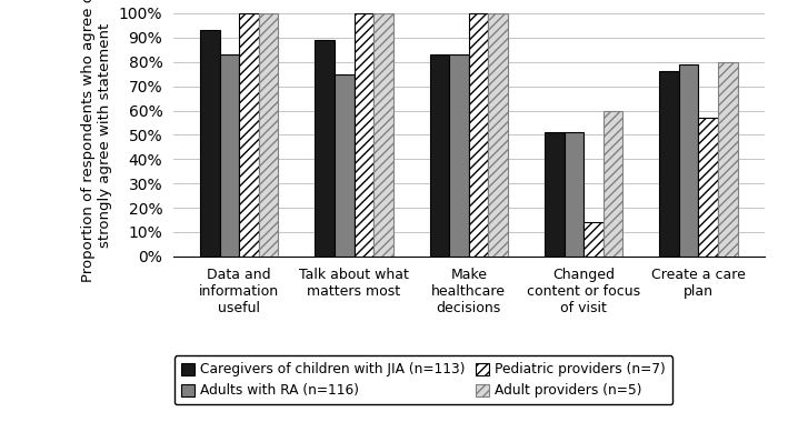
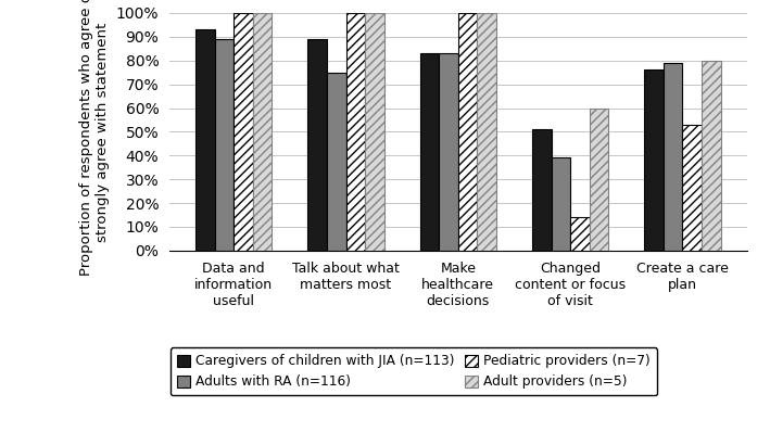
Adults with RA (n=116)/Data and information useful: 83% -> 89%
Adults with RA (n=116)/Changed content or focus of visit: 51% -> 39%
Pediatric providers (n=7)/Create a care plan: 57% -> 53%
